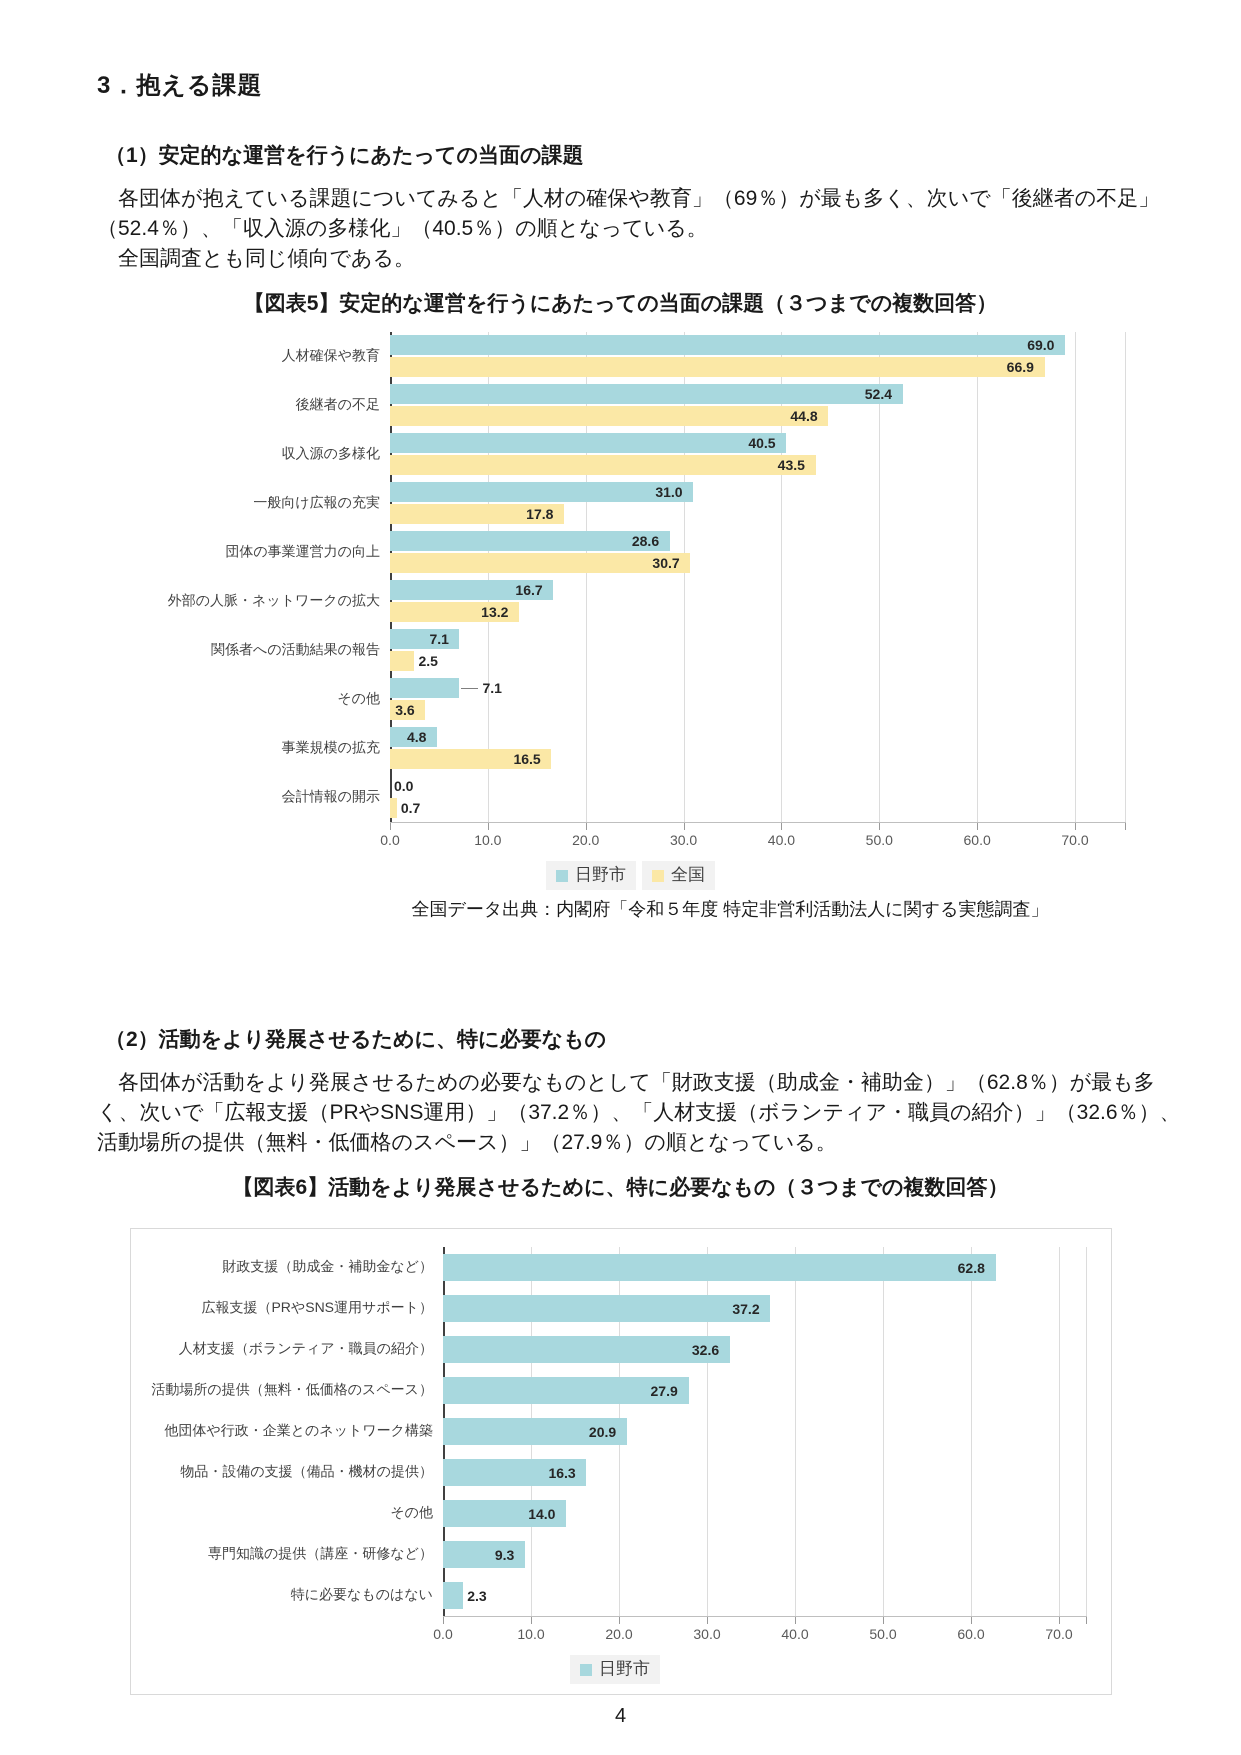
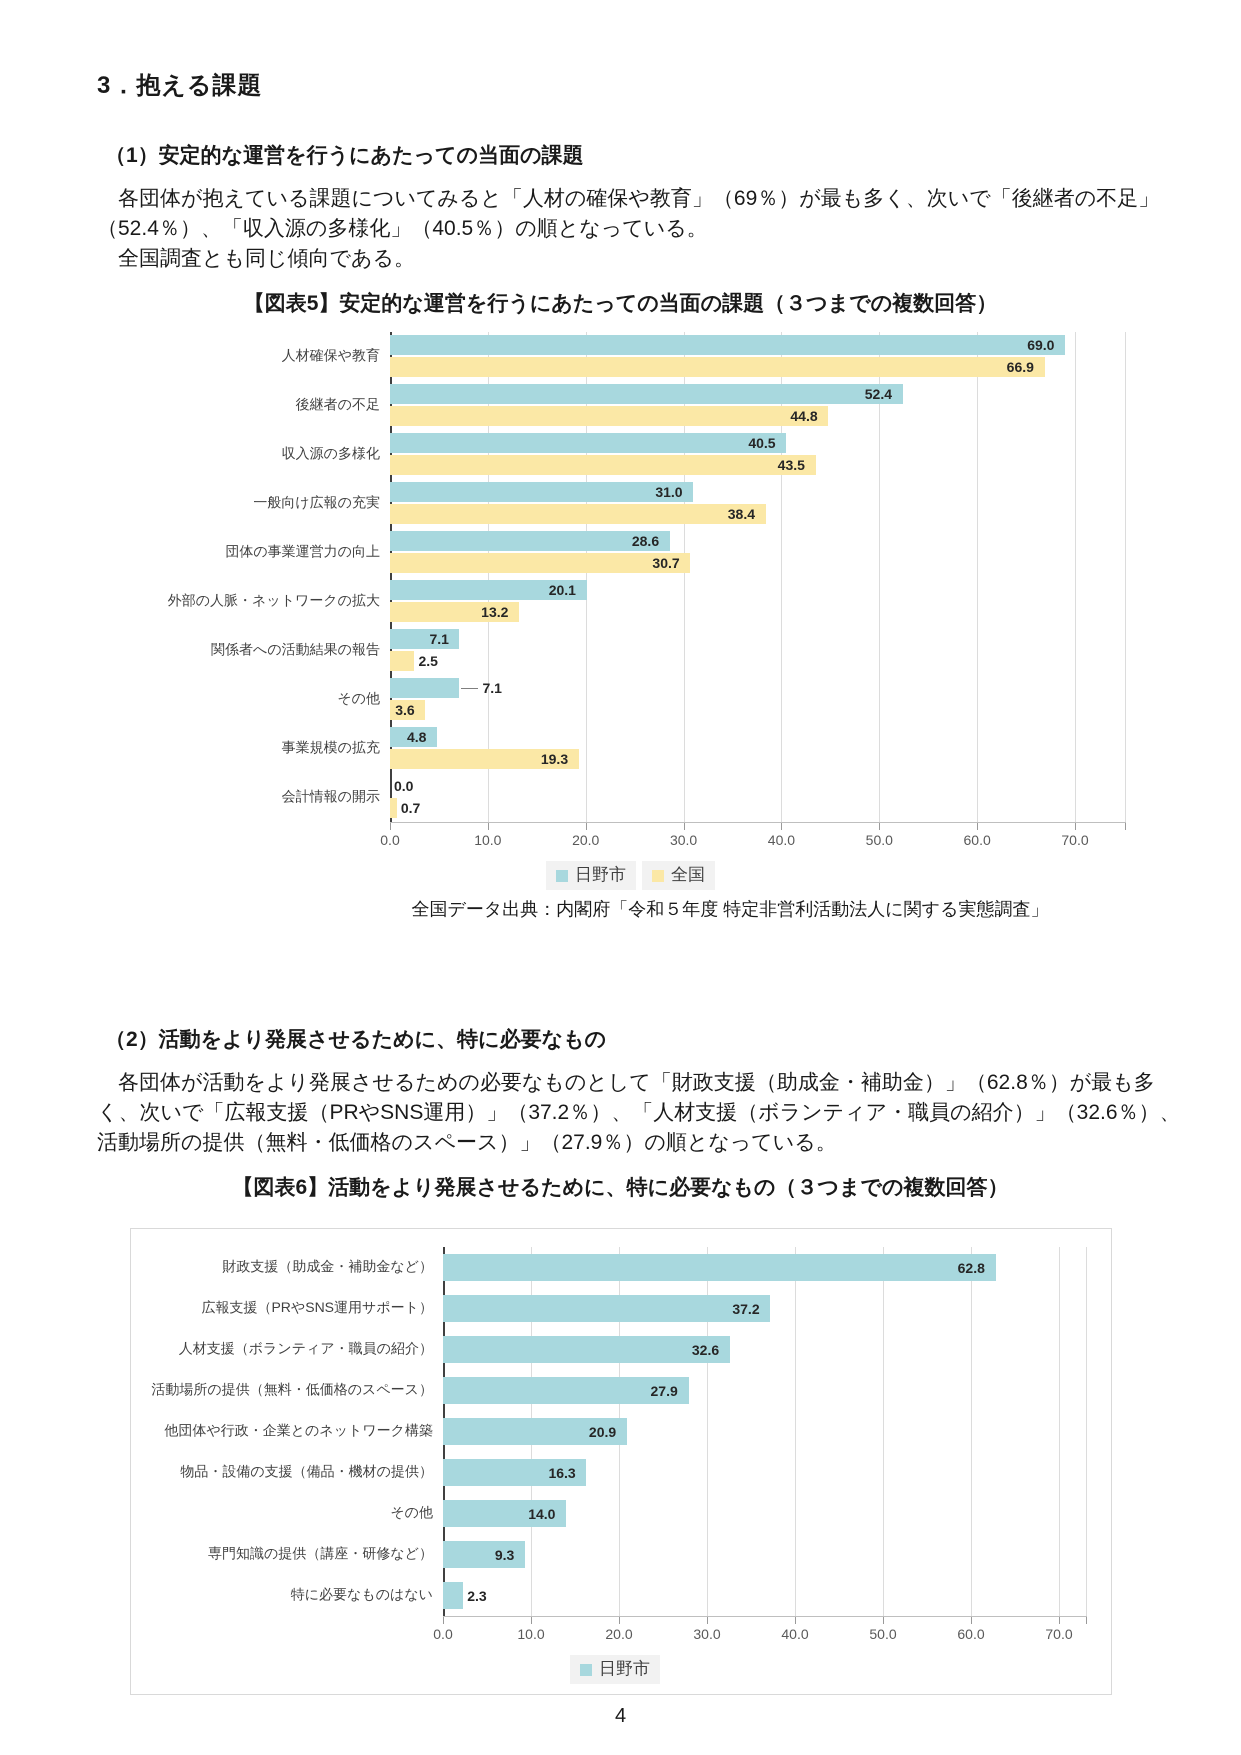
【図表5】安定的な運営を行うにあたっての当面の課題（３つまでの複数回答）/全国/一般向け広報の充実: 17.8 -> 38.4
【図表5】安定的な運営を行うにあたっての当面の課題（３つまでの複数回答）/日野市/外部の人脈・ネットワークの拡大: 16.7 -> 20.1
【図表5】安定的な運営を行うにあたっての当面の課題（３つまでの複数回答）/全国/事業規模の拡充: 16.5 -> 19.3
